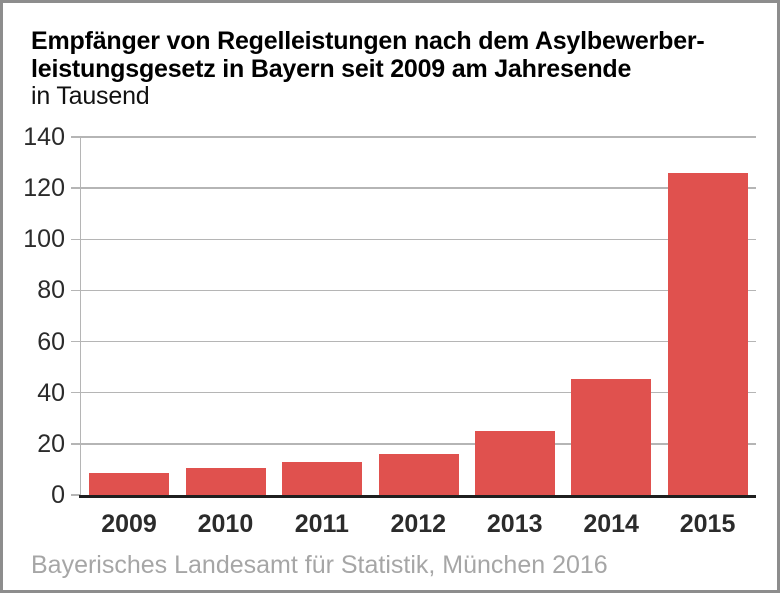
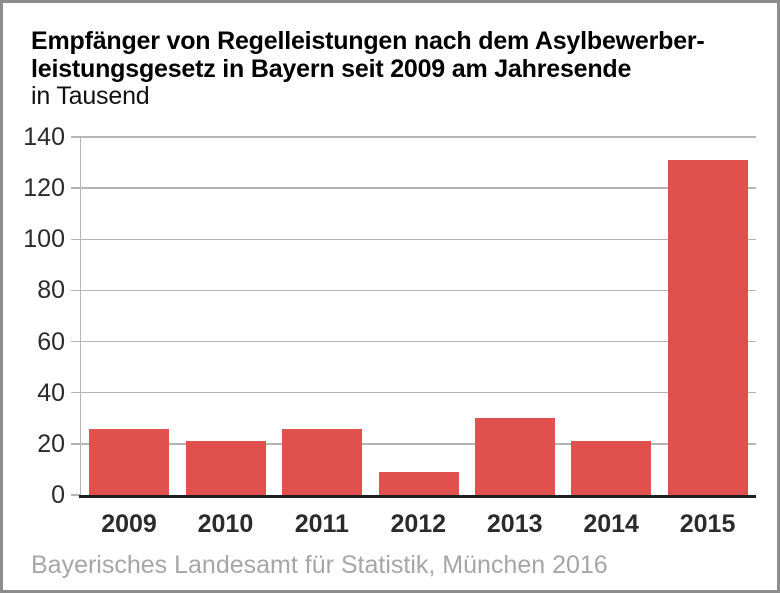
2009: 9 -> 26
2010: 10 -> 21
2011: 13 -> 26
2012: 16 -> 9
2013: 25 -> 30
2014: 45 -> 21
2015: 126 -> 131
